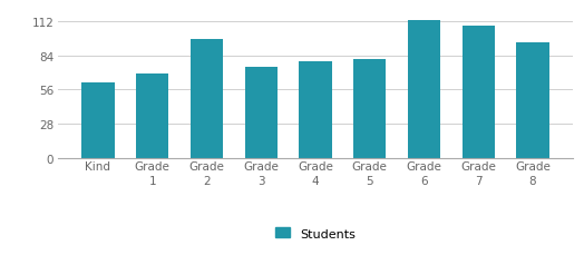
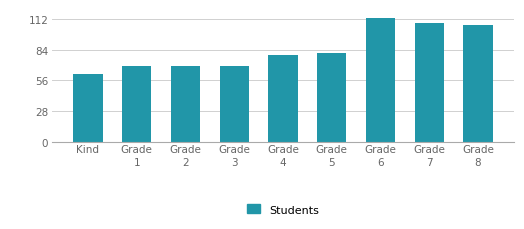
Grade 2: 98 -> 69
Grade 3: 75 -> 69
Grade 8: 95 -> 107
